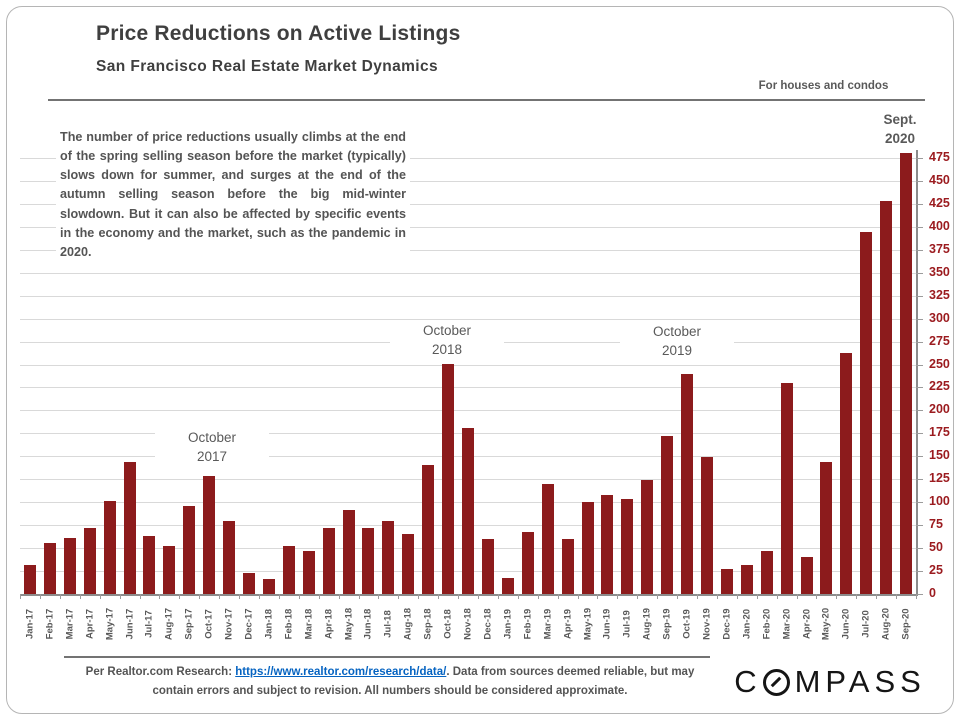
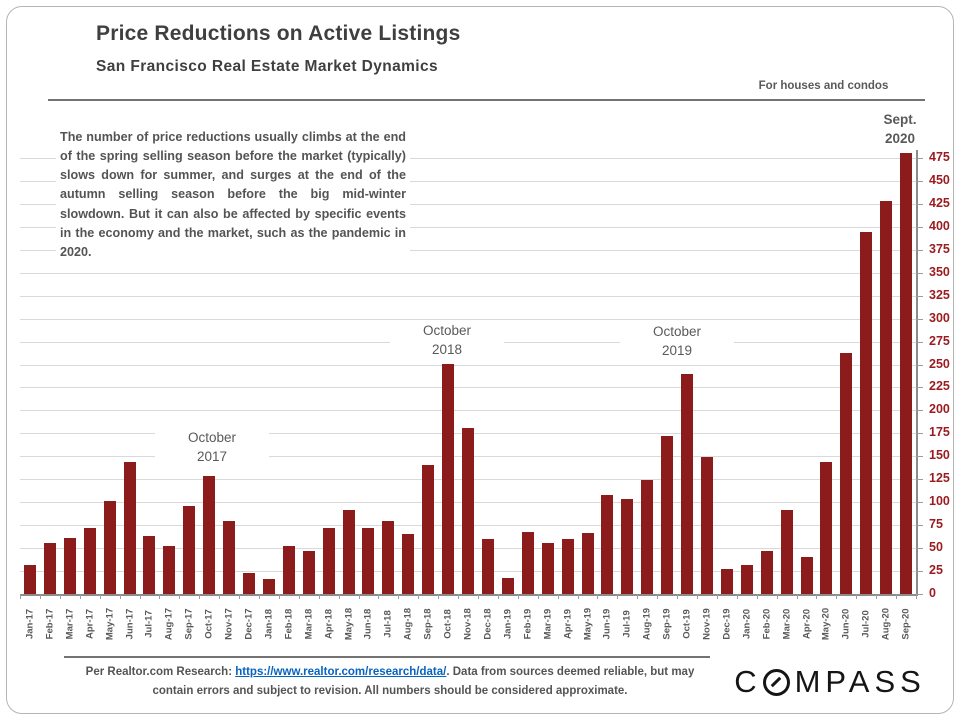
Mar-19: 120 -> 60
May-19: 100 -> 70
Mar-20: 230 -> 90
